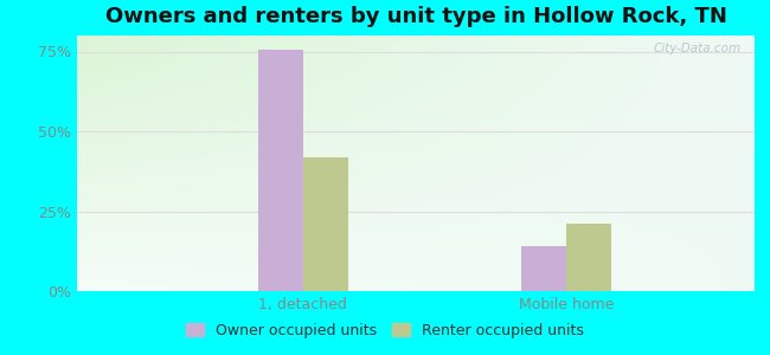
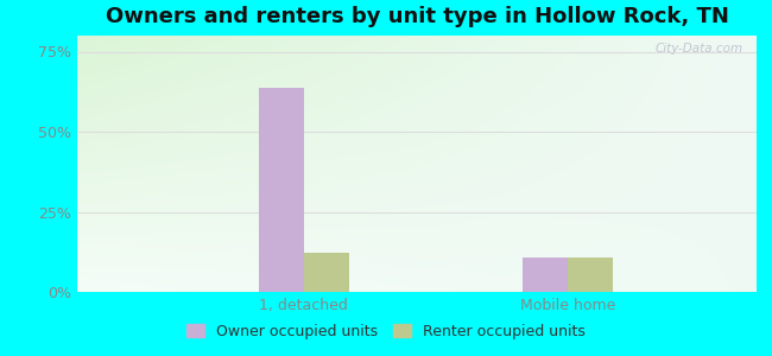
Owner occupied units/1, detached: 75.5% -> 63.6%
Renter occupied units/1, detached: 42.0% -> 12.1%
Owner occupied units/Mobile home: 14.0% -> 10.9%
Renter occupied units/Mobile home: 21.0% -> 10.9%
